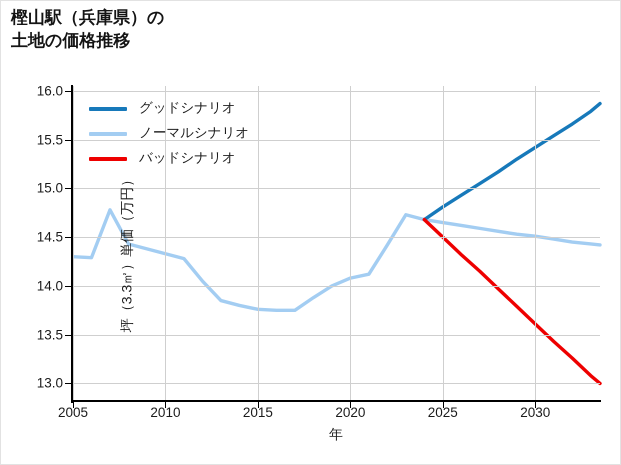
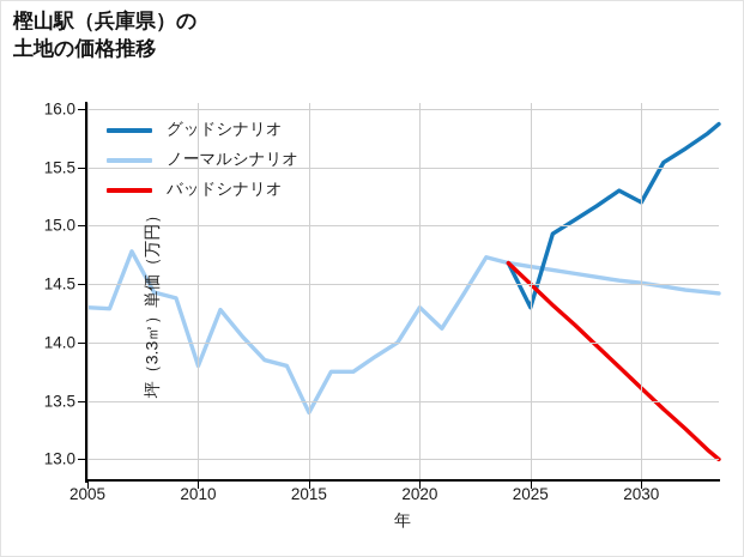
ノーマルシナリオ/2010: 14.3 -> 13.8
ノーマルシナリオ/2015: 13.8 -> 13.4
ノーマルシナリオ/2020: 14.1 -> 14.3
グッドシナリオ/2025: 14.8 -> 14.3
グッドシナリオ/2030: 15.4 -> 15.2
